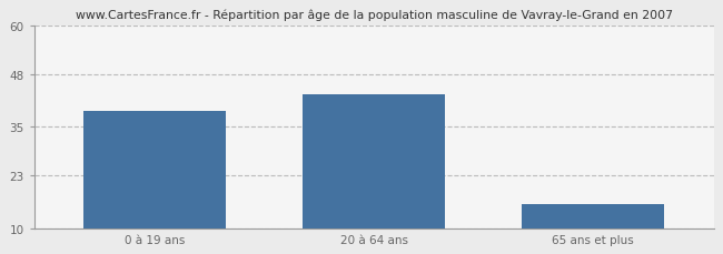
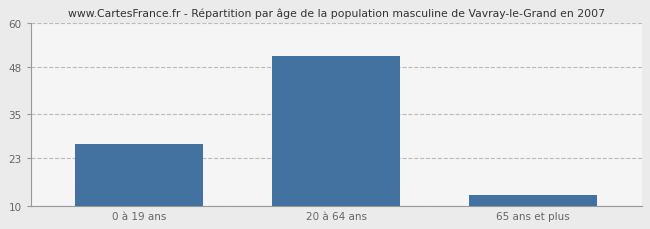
0 à 19 ans: 39 -> 27
20 à 64 ans: 43 -> 51
65 ans et plus: 16 -> 13
